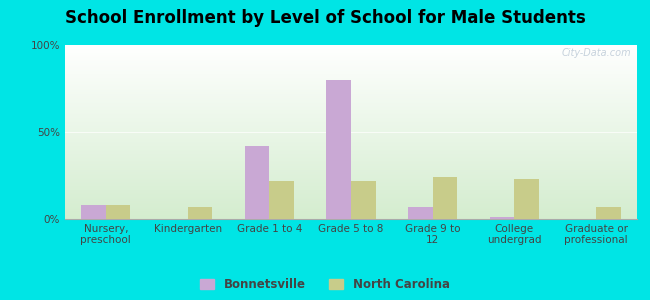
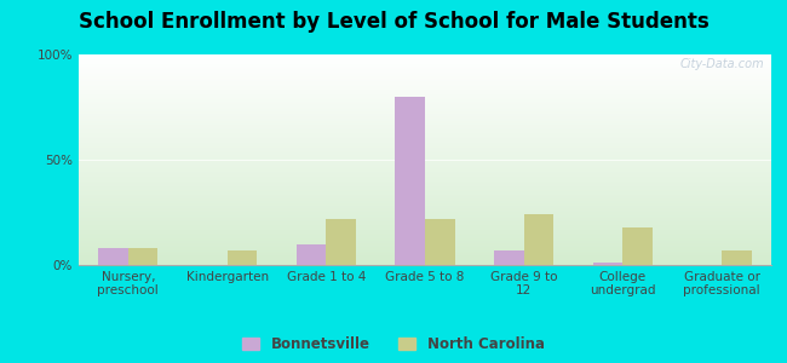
Bonnetsville/Grade 1 to 4: 42% -> 10%
North Carolina/College undergrad: 23% -> 18%
